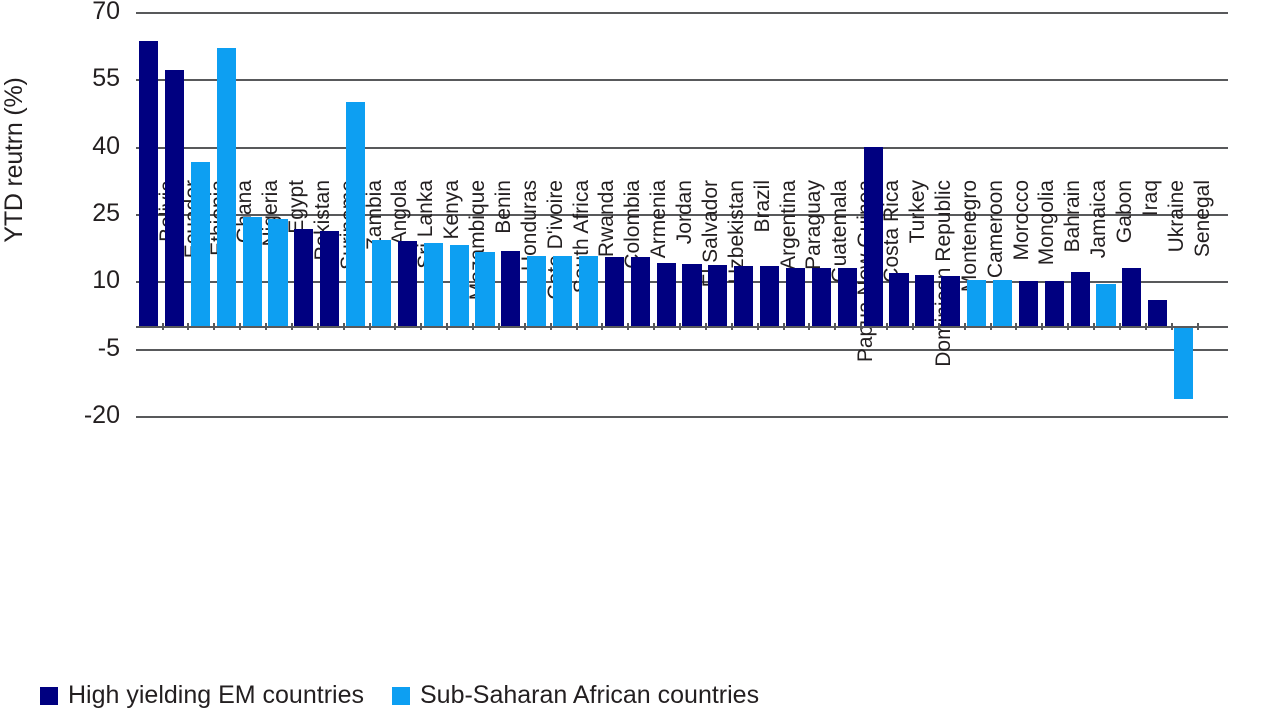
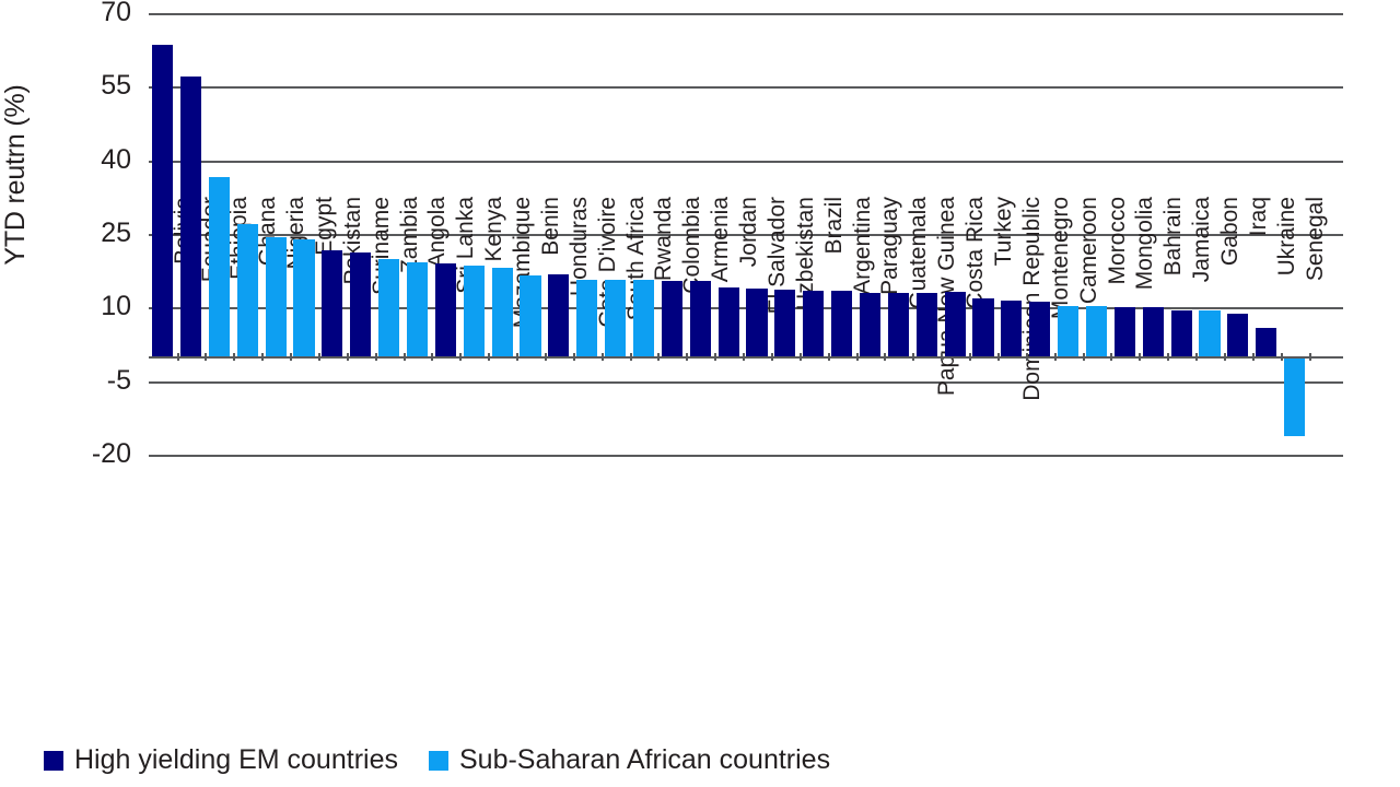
Ghana: 62 -> 27
Zambia: 50 -> 20
Costa Rica: 40 -> 13
Jamaica: 12 -> 9
Iraq: 13 -> 9
